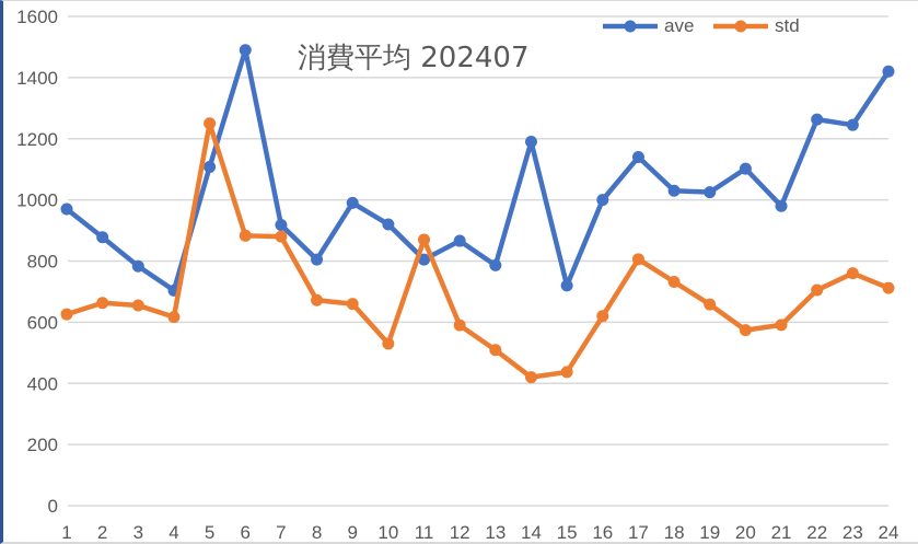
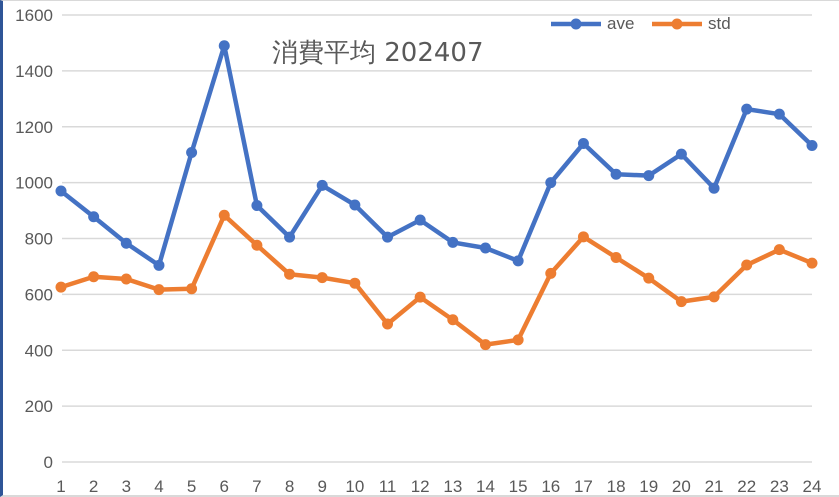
std/5: 1250 -> 620
std/7: 880 -> 780
std/10: 530 -> 640
std/11: 870 -> 490
ave/14: 1190 -> 770
std/16: 620 -> 680
ave/24: 1420 -> 1130
